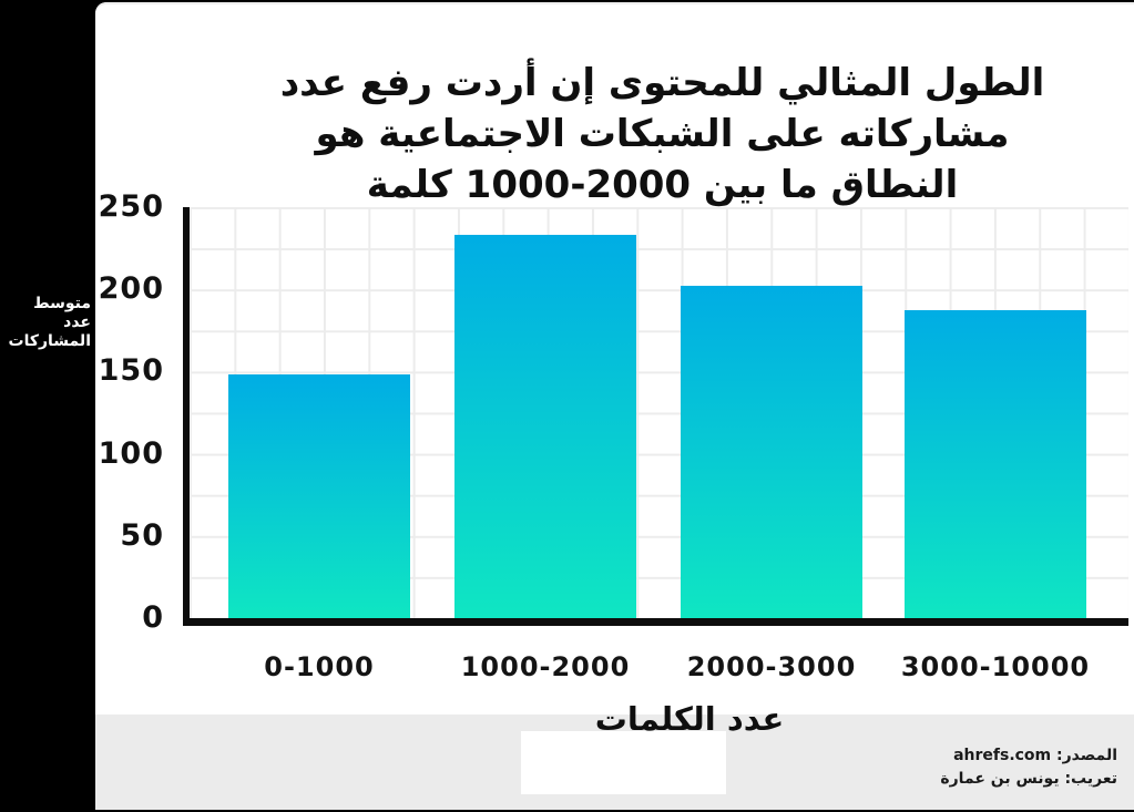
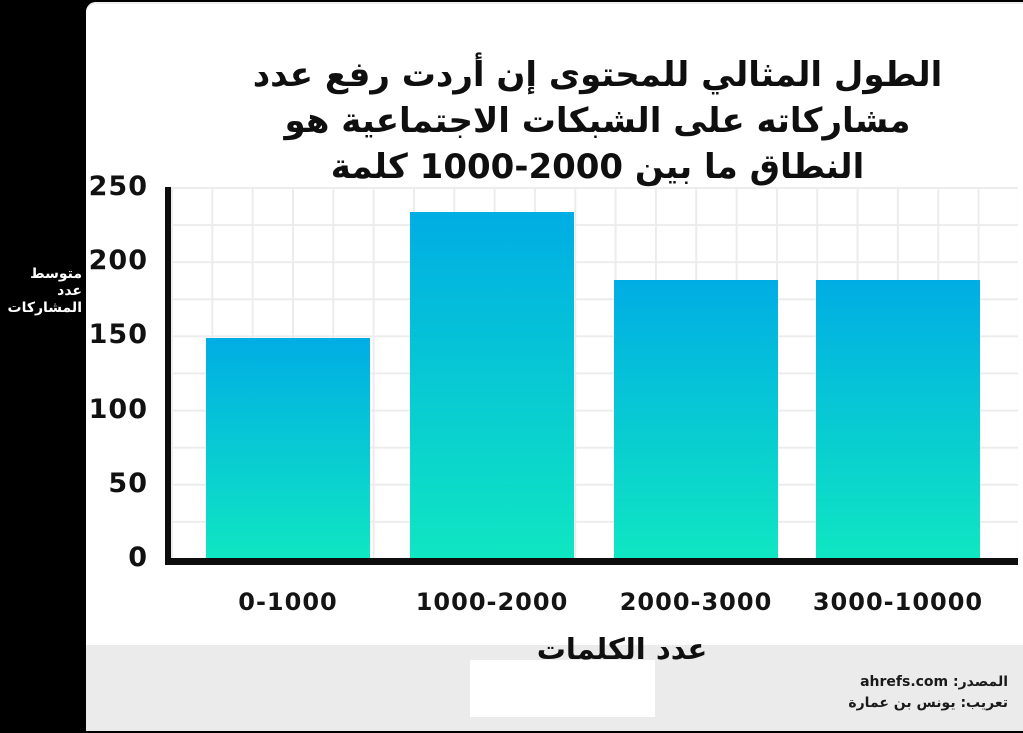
2000-3000: 202 -> 187
